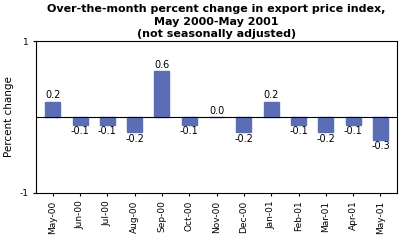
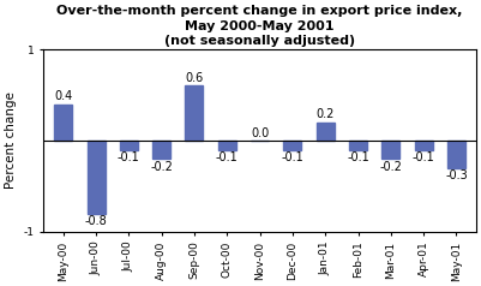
May-00: 0.2 -> 0.4
Jun-00: -0.1 -> -0.8
Dec-00: -0.2 -> -0.1
